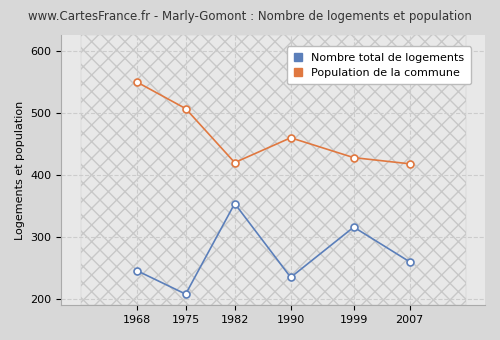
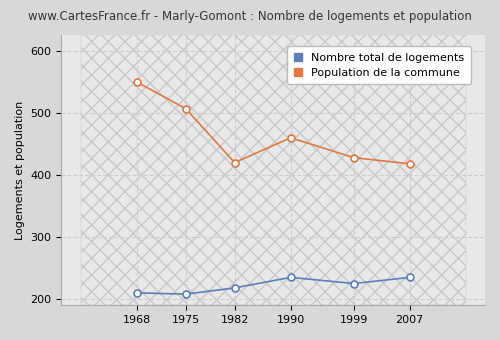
Nombre total de logements/1968: 246 -> 210
Nombre total de logements/1982: 354 -> 218
Nombre total de logements/1999: 316 -> 225
Nombre total de logements/2007: 260 -> 235
